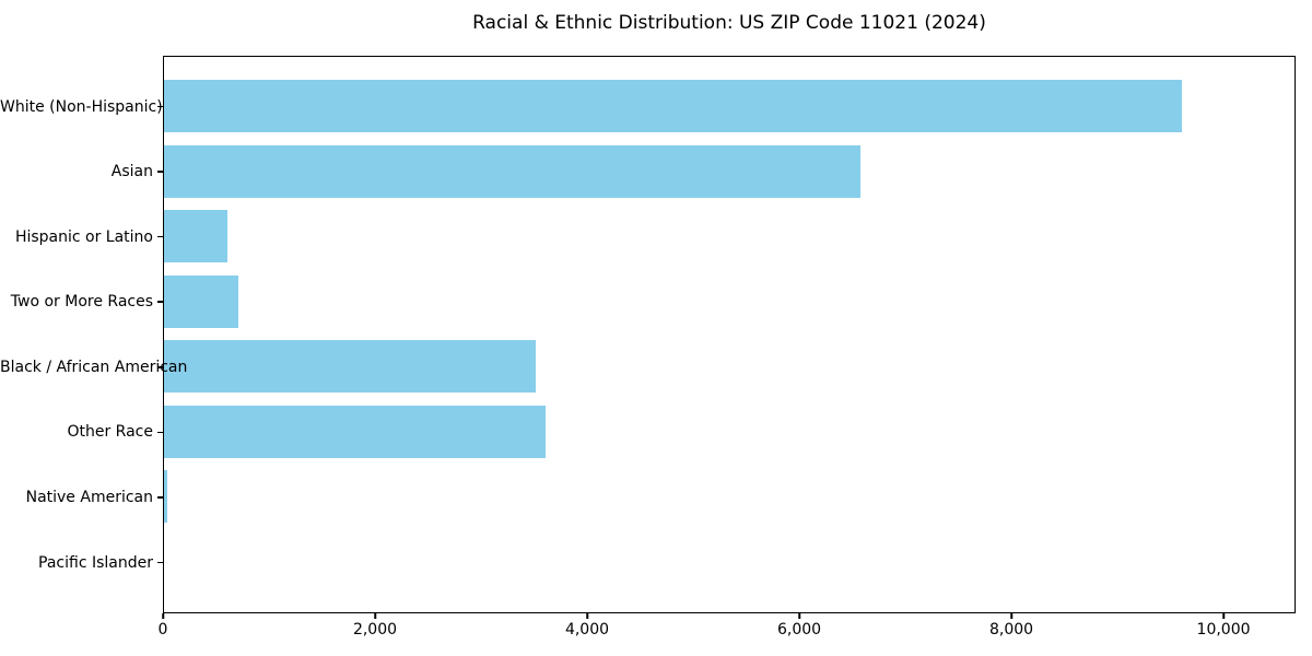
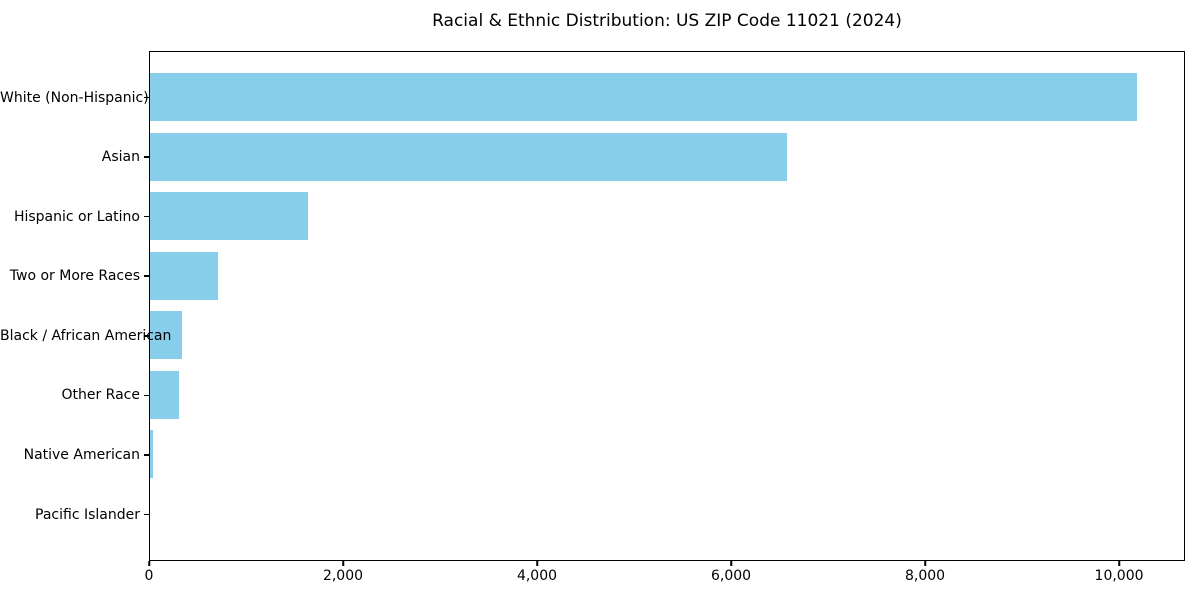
White (Non-Hispanic): 9600 -> 10200
Hispanic or Latino: 600 -> 1600
Black / African American: 3500 -> 300
Other Race: 3600 -> 300
